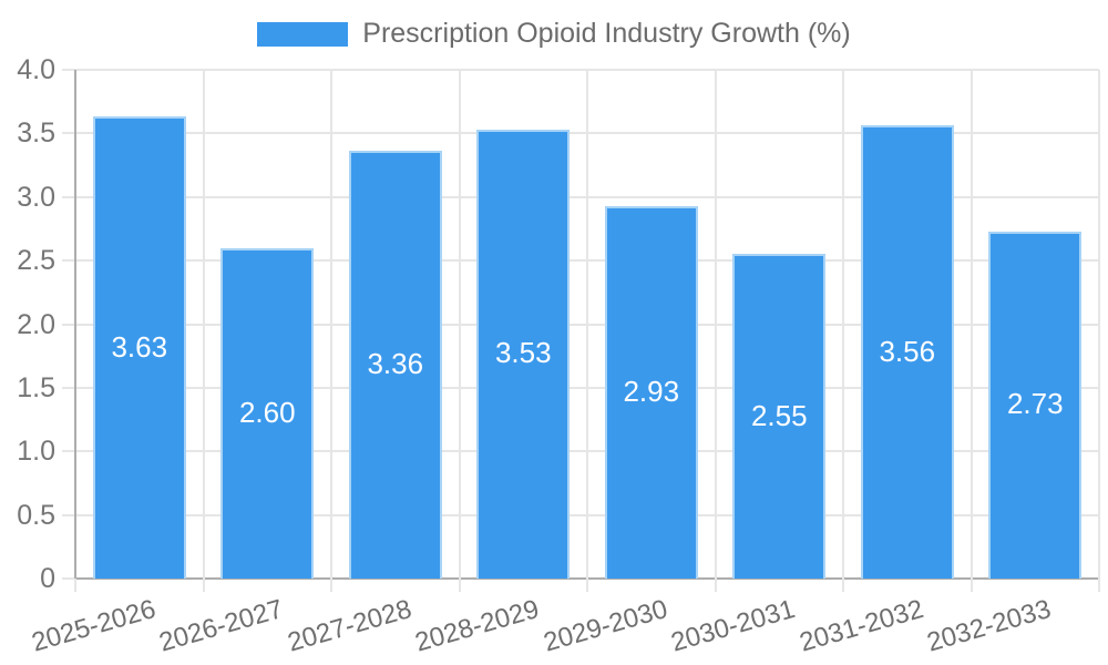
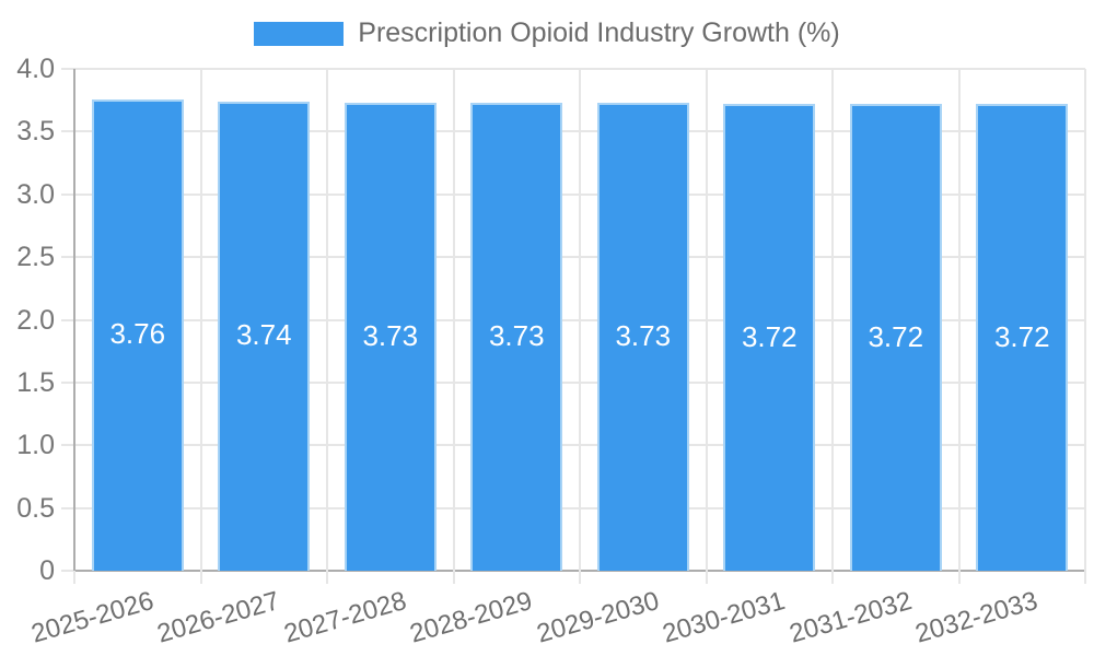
2025-2026: 3.63 -> 3.76
2026-2027: 2.60 -> 3.74
2027-2028: 3.36 -> 3.73
2028-2029: 3.53 -> 3.73
2029-2030: 2.93 -> 3.73
2030-2031: 2.55 -> 3.72
2031-2032: 3.56 -> 3.72
2032-2033: 2.73 -> 3.72
